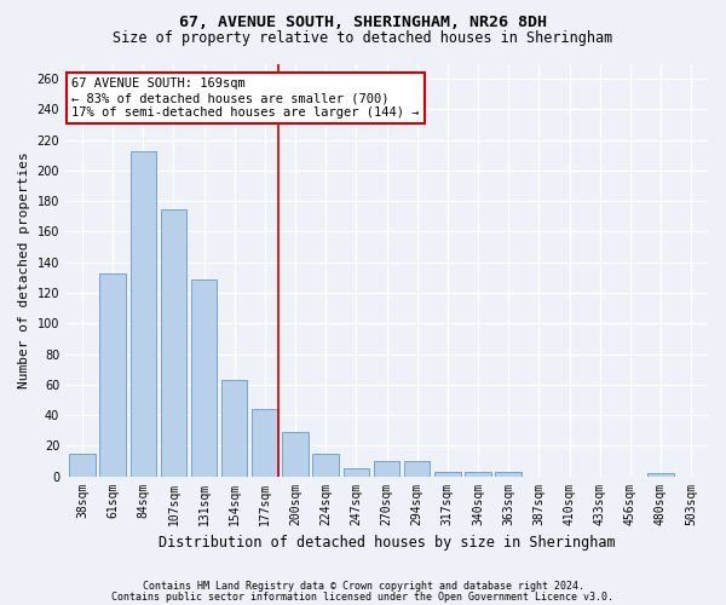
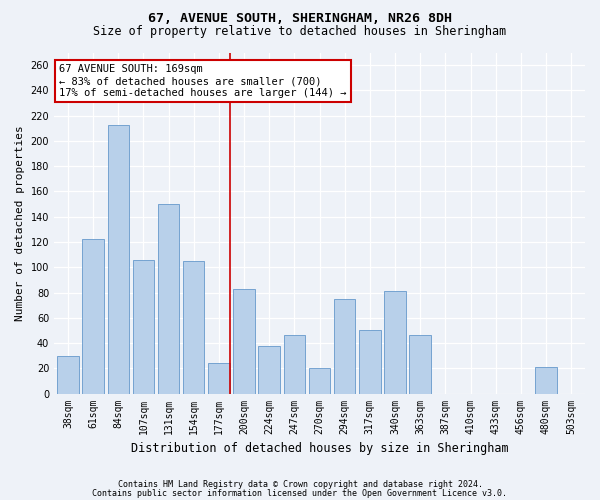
38sqm: 15 -> 30
61sqm: 133 -> 122
107sqm: 175 -> 106
131sqm: 129 -> 150
154sqm: 63 -> 105
177sqm: 44 -> 24
200sqm: 29 -> 83
224sqm: 15 -> 38
247sqm: 5 -> 46
270sqm: 10 -> 20
294sqm: 10 -> 75
317sqm: 3 -> 50
340sqm: 3 -> 81
363sqm: 3 -> 46
480sqm: 2 -> 21
